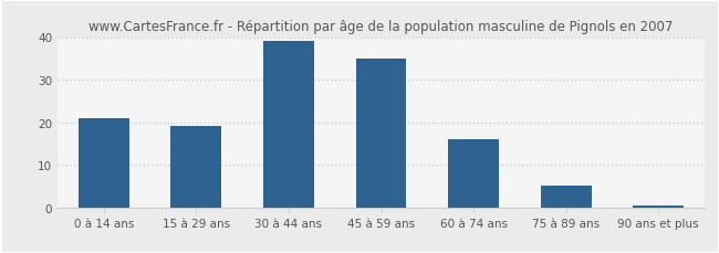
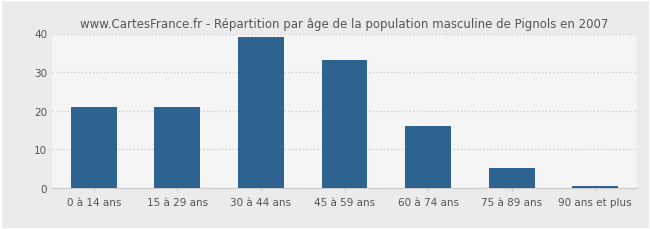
15 à 29 ans: 19.0 -> 21.0
45 à 59 ans: 35.0 -> 33.0
